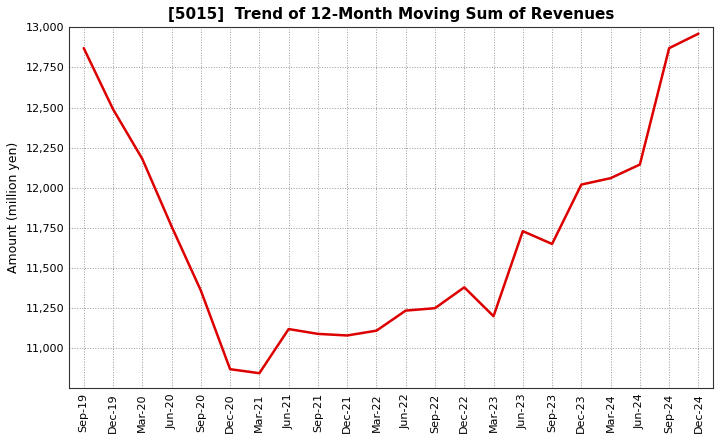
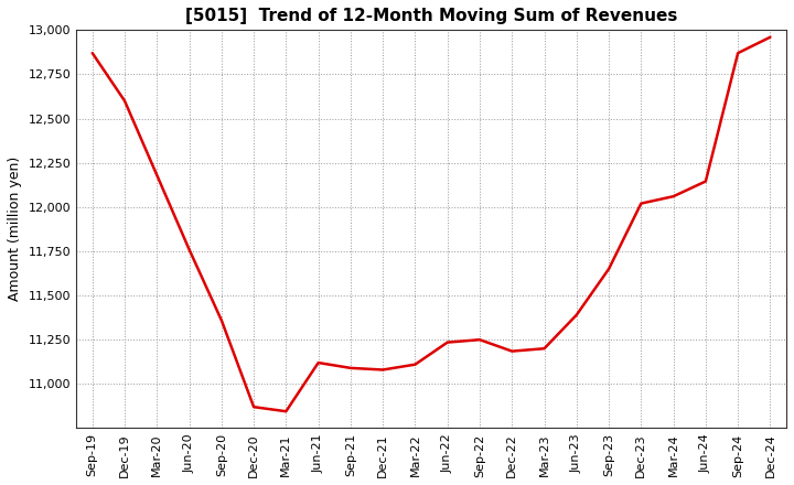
Dec-19: 12,490 -> 12,600
Dec-22: 11,380 -> 11,180
Jun-23: 11,730 -> 11,390
